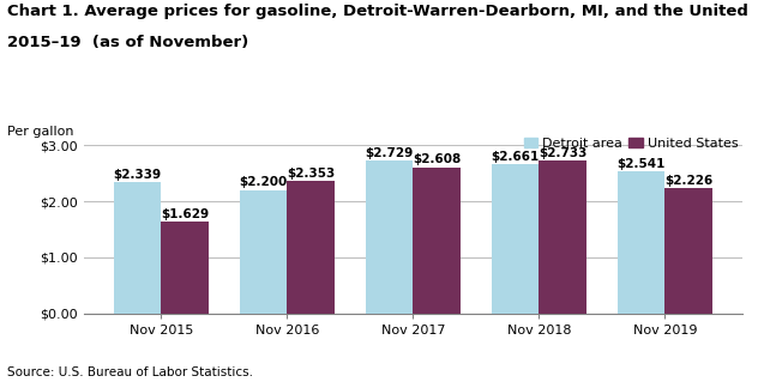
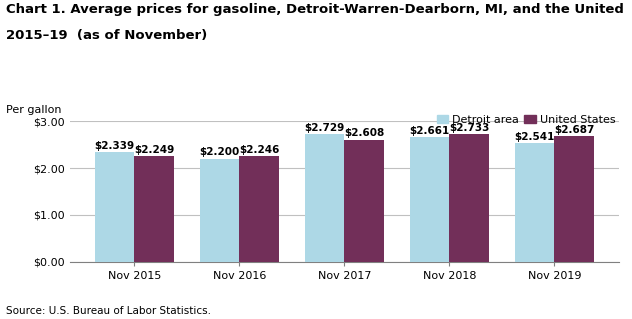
United States/Nov 2015: $1.629 -> $2.249
United States/Nov 2016: $2.353 -> $2.246
United States/Nov 2019: $2.226 -> $2.687
